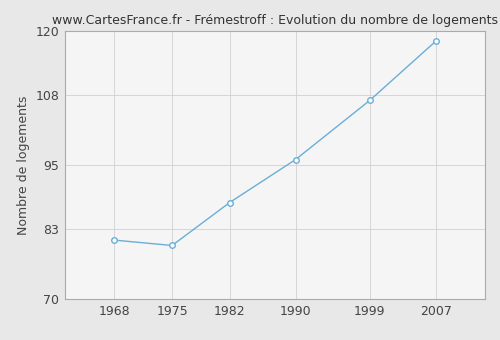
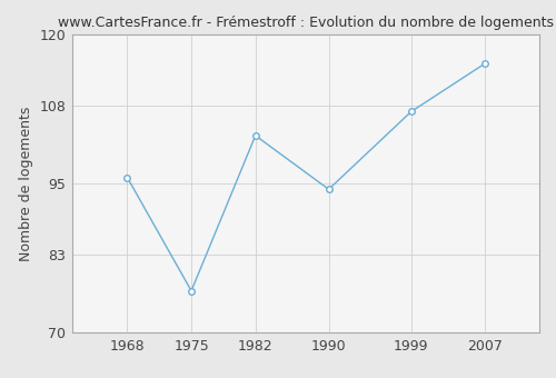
1968: 81 -> 96
1975: 80 -> 77
1982: 88 -> 103
1990: 96 -> 94
2007: 118 -> 115
